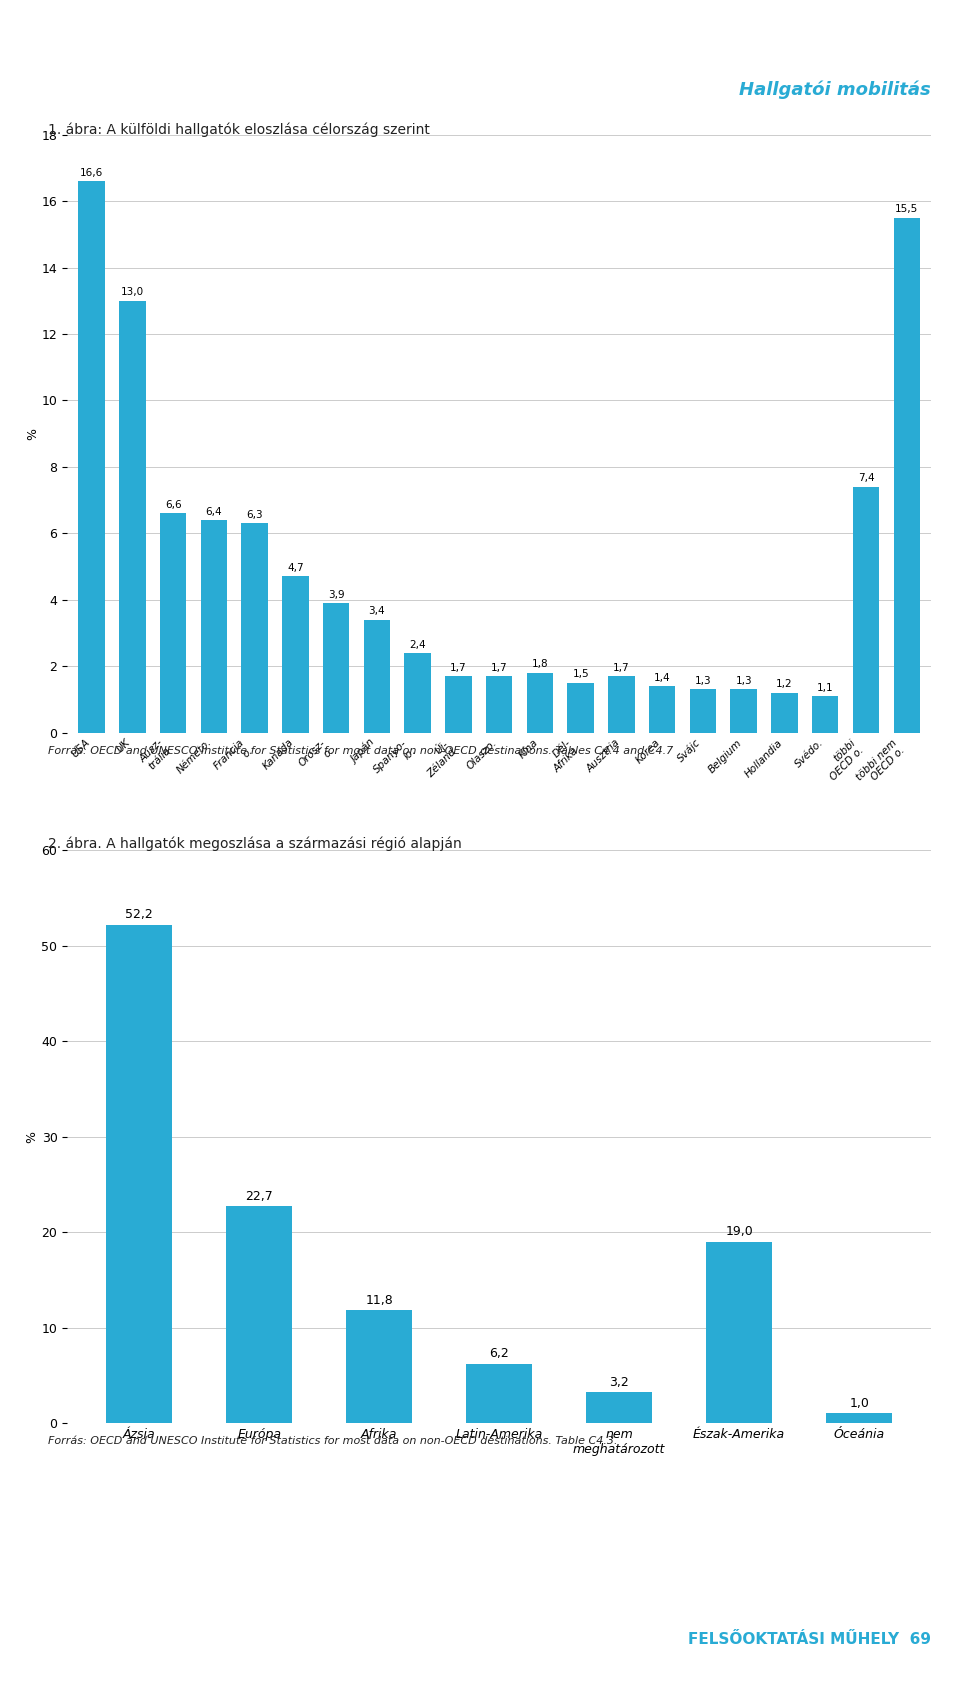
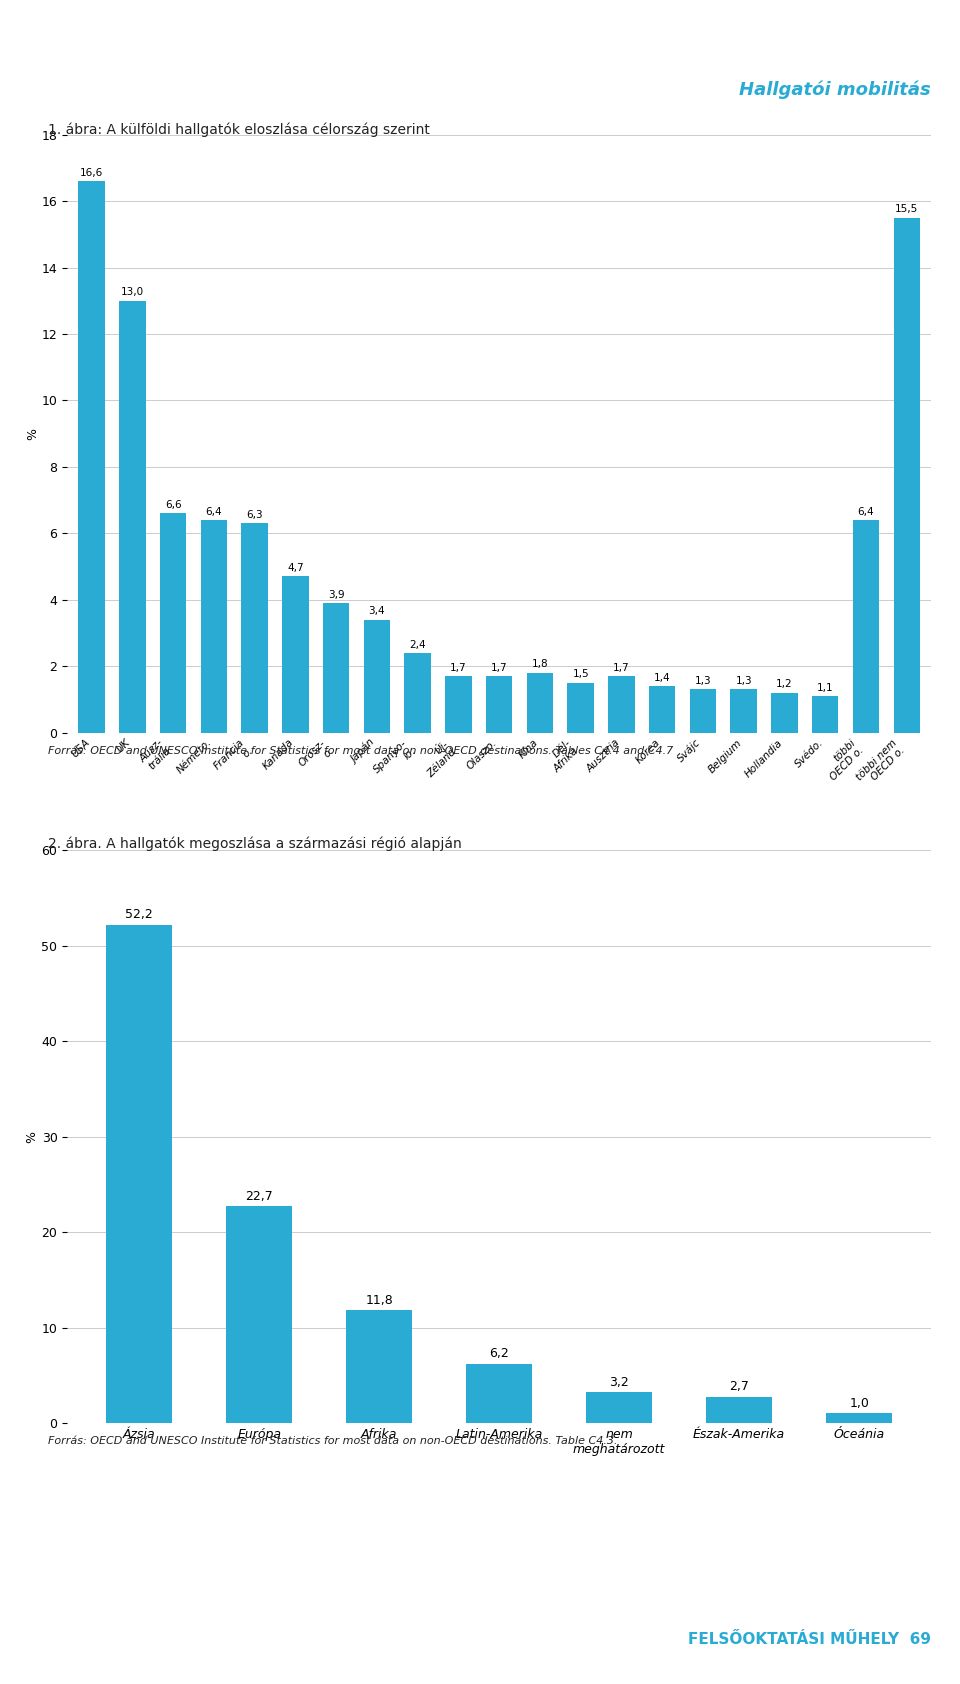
többi OECD o.: 7,4 -> 6,4
Észak-Amerika: 19,0 -> 2,7
